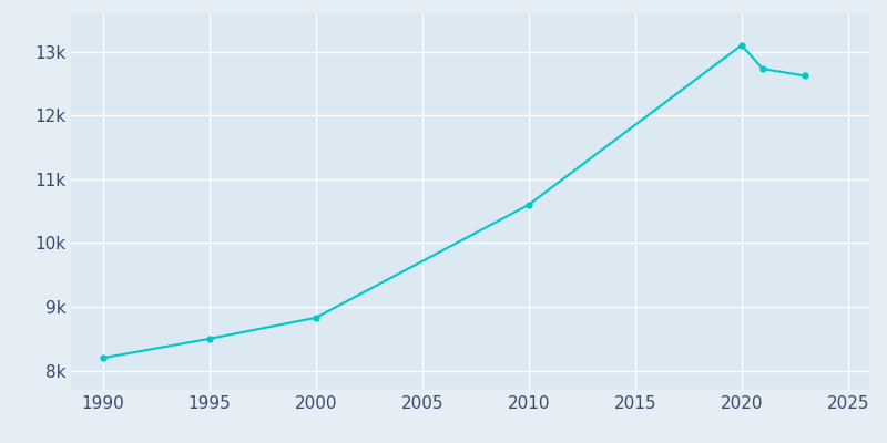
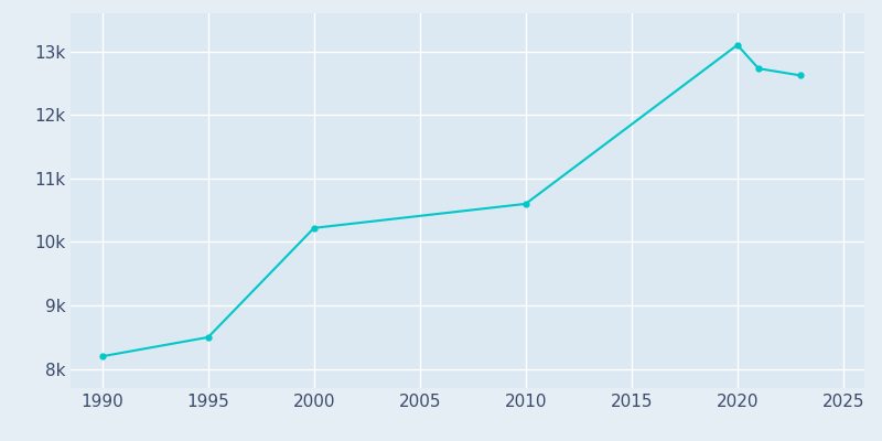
2000: 8.83k -> 10.22k
